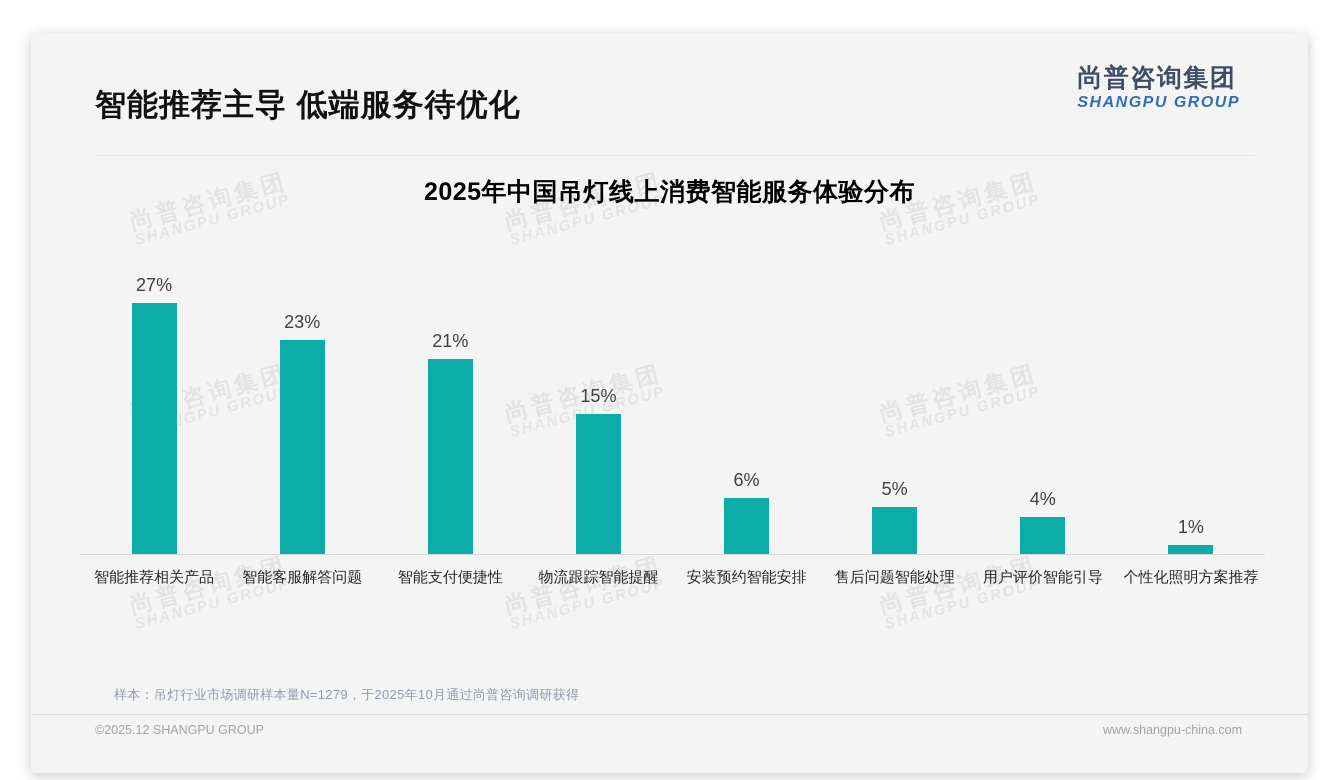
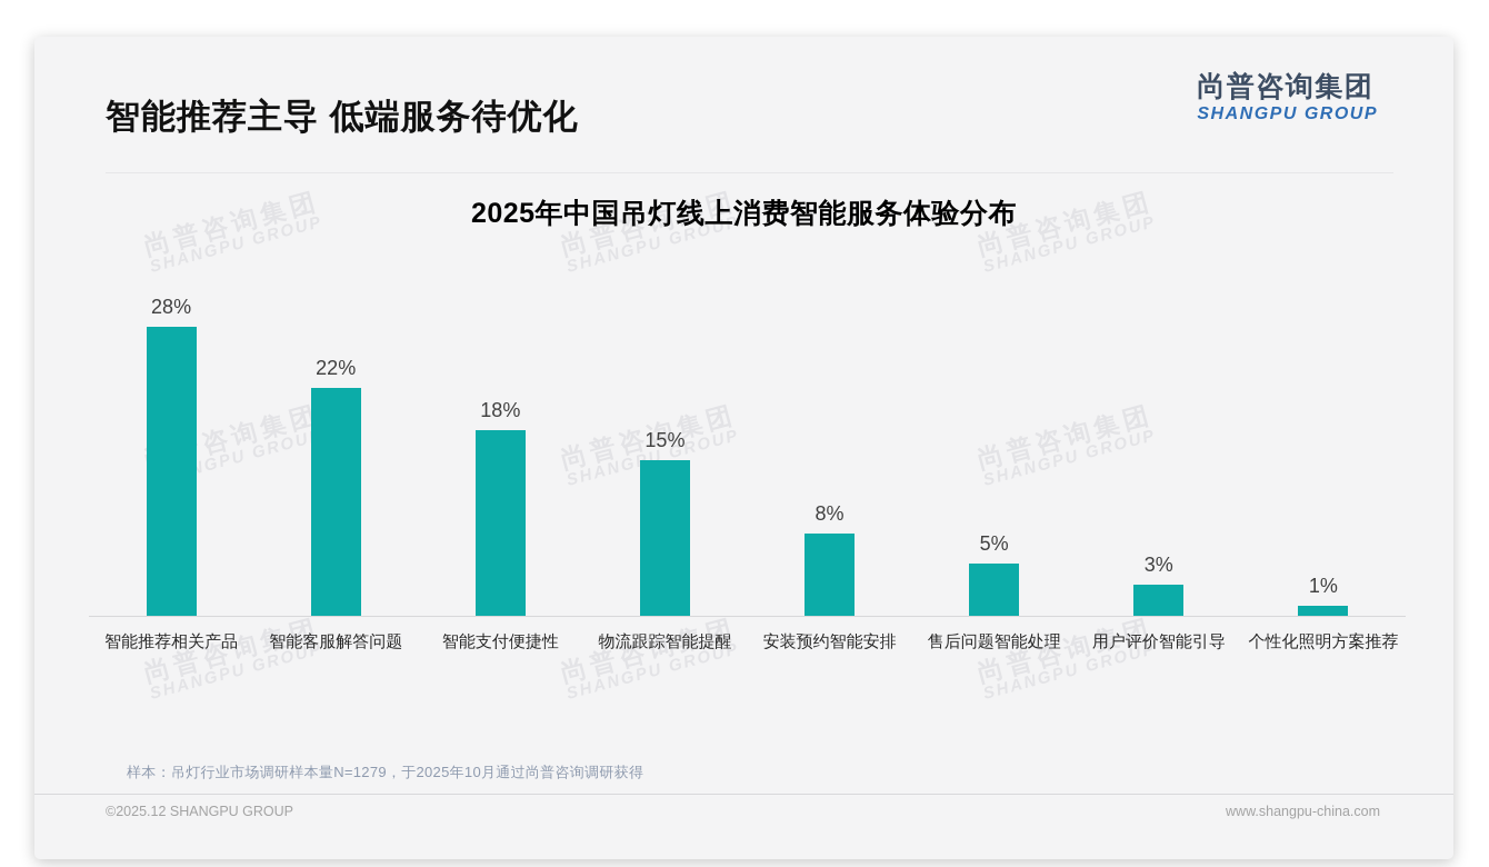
智能推荐相关产品: 27% -> 28%
智能客服解答问题: 23% -> 22%
智能支付便捷性: 21% -> 18%
安装预约智能安排: 6% -> 8%
用户评价智能引导: 4% -> 3%
